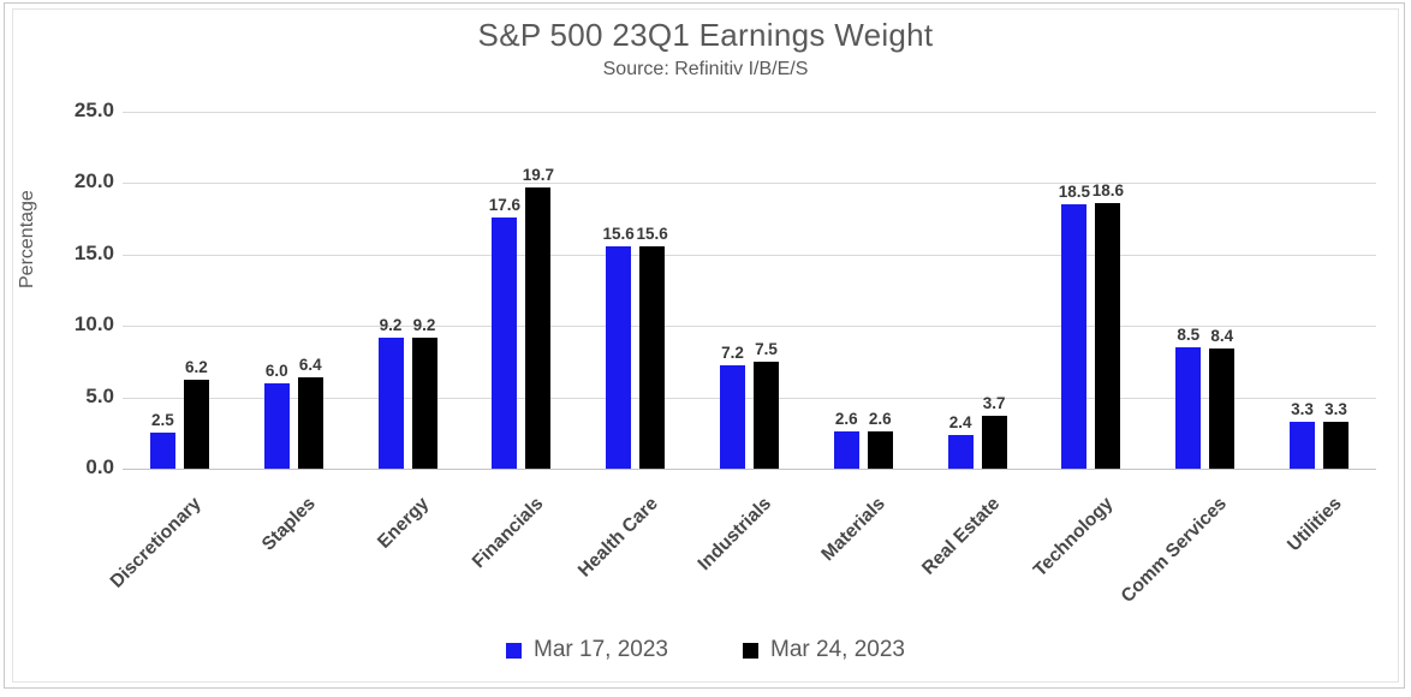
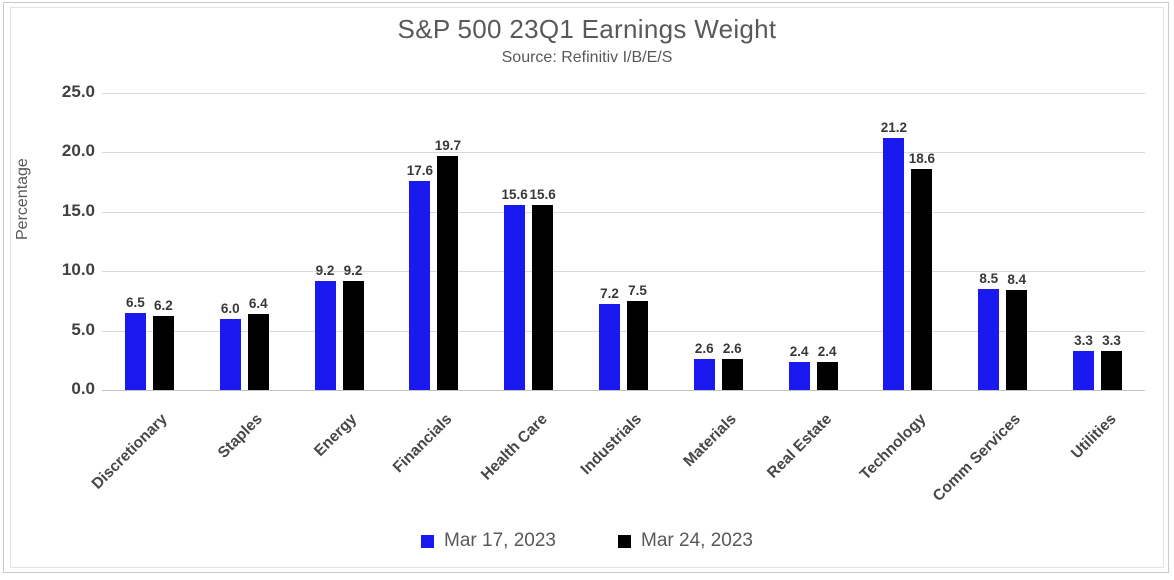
Mar 17, 2023/Discretionary: 2.5 -> 6.5
Mar 24, 2023/Real Estate: 3.7 -> 2.4
Mar 17, 2023/Technology: 18.5 -> 21.2
